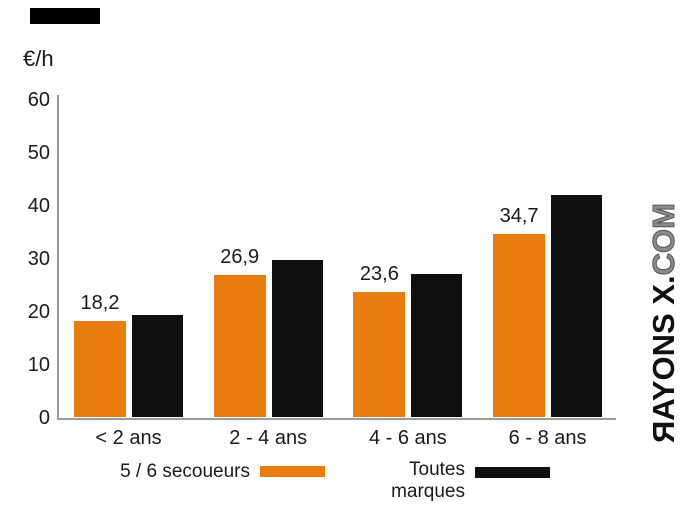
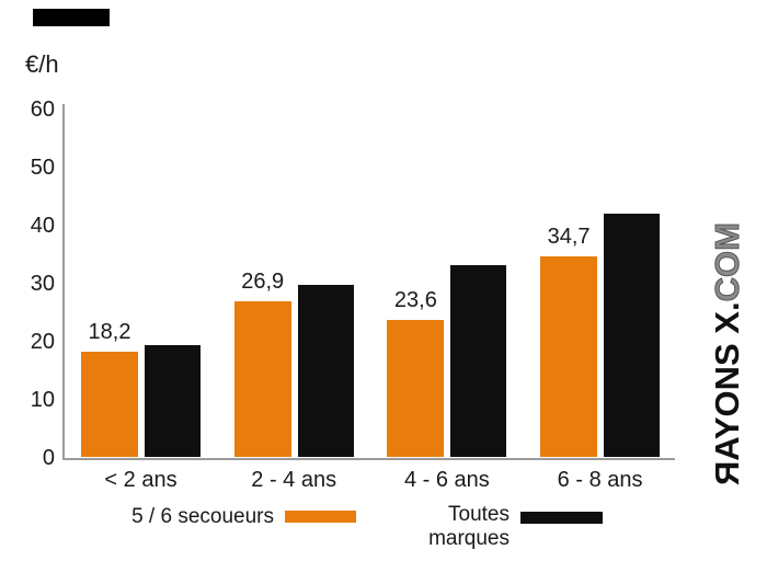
Toutes marques/4 - 6 ans: 27 -> 33
